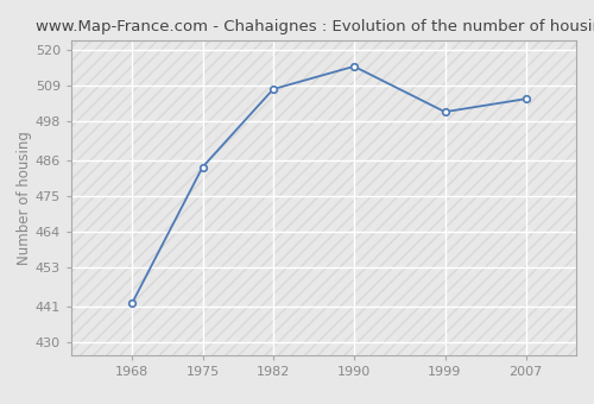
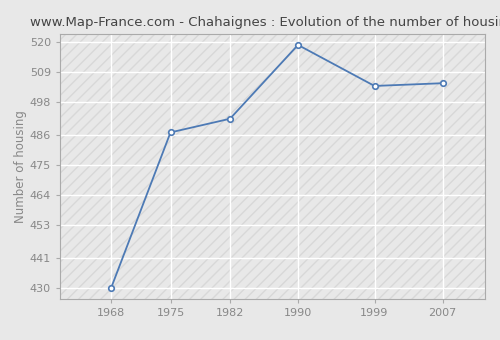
1968: 442 -> 430
1975: 484 -> 487
1982: 508 -> 492
1990: 515 -> 519
1999: 501 -> 504
